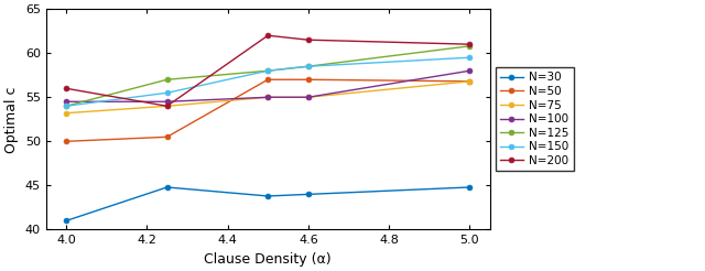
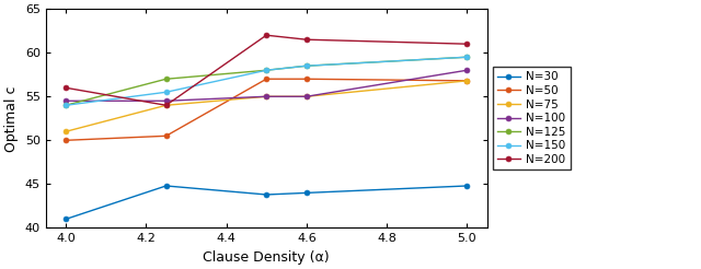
N=75/4.0: 53.2 -> 51.0
N=125/5.0: 60.8 -> 59.5
